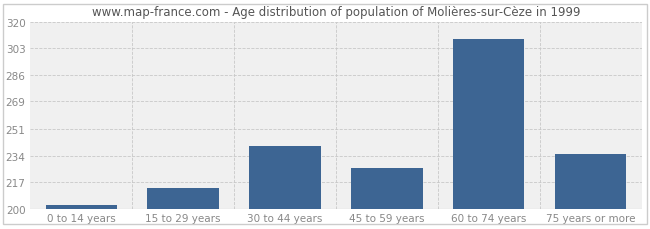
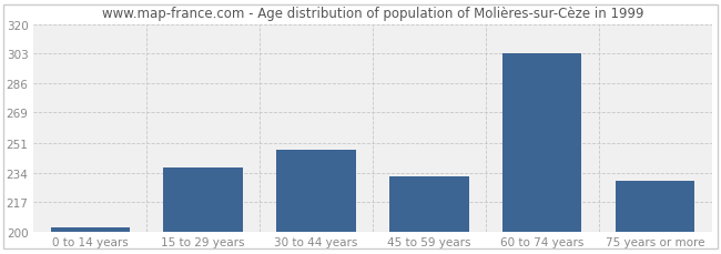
15 to 29 years: 213 -> 237
30 to 44 years: 240 -> 247
45 to 59 years: 226 -> 232
60 to 74 years: 309 -> 303
75 years or more: 235 -> 229
